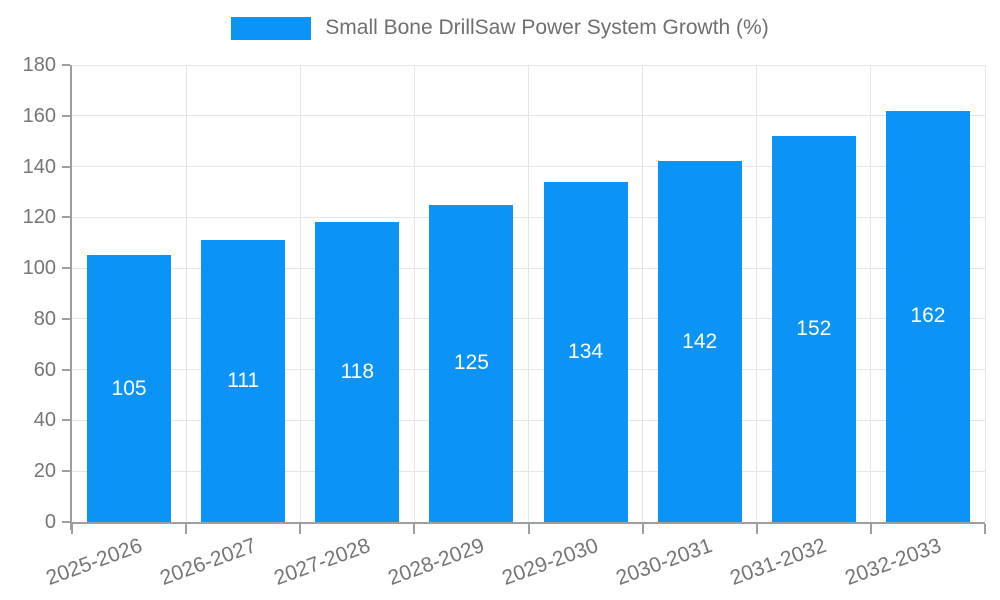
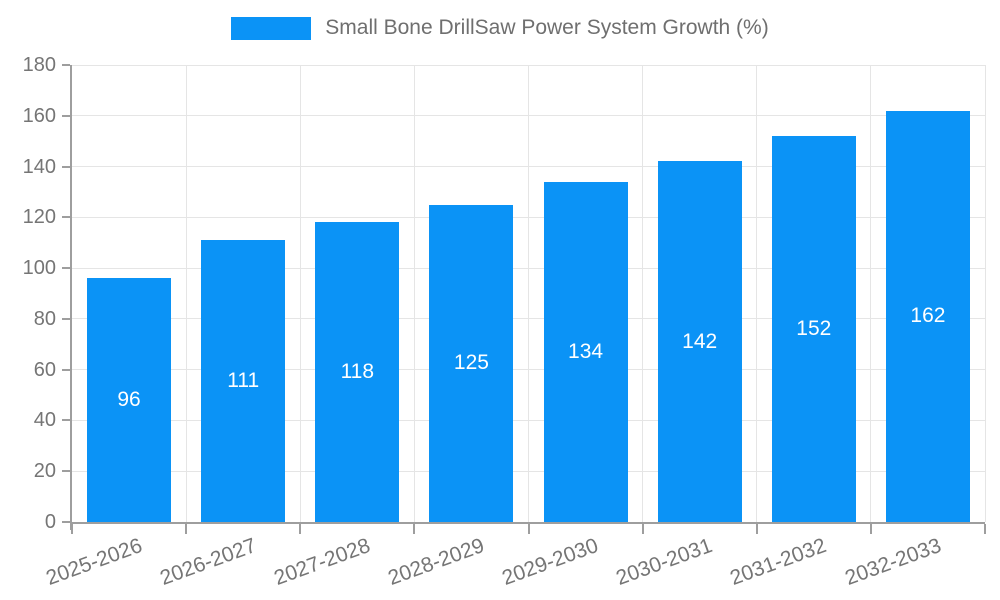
2025-2026: 105 -> 96
